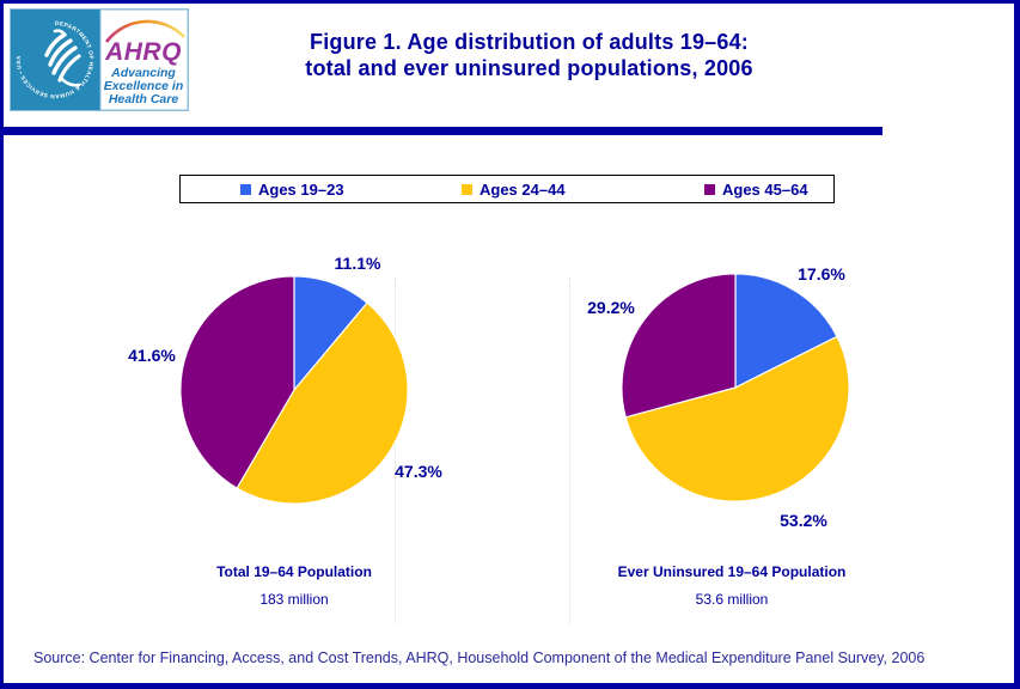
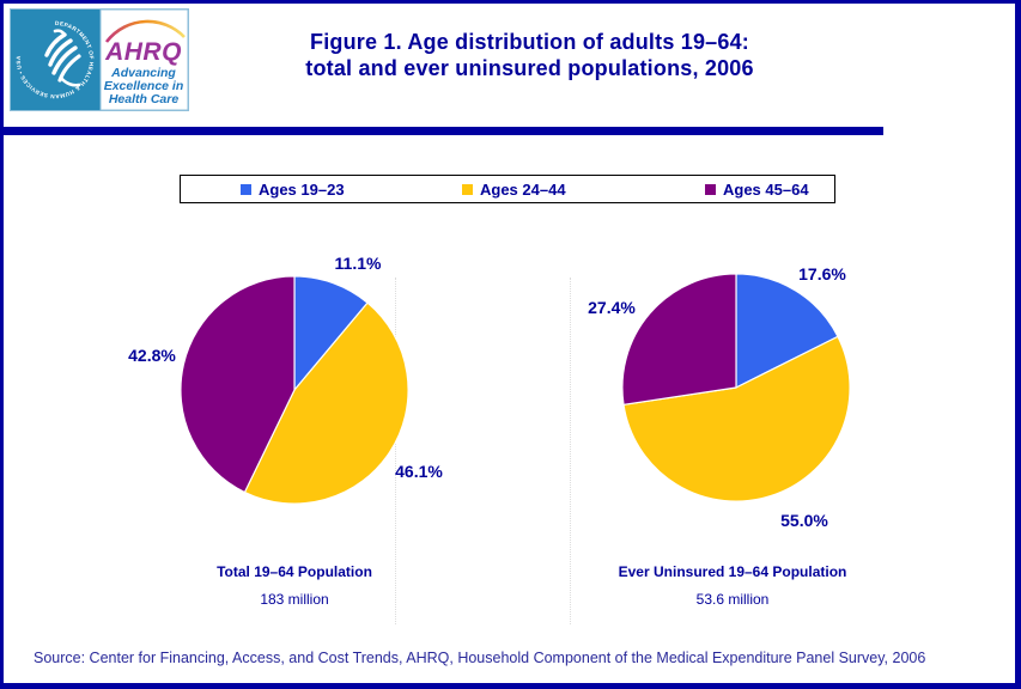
Total 19–64 Population/Ages 24–44: 47.3% -> 46.1%
Total 19–64 Population/Ages 45–64: 41.6% -> 42.8%
Ever Uninsured 19–64 Population/Ages 24–44: 53.2% -> 55.0%
Ever Uninsured 19–64 Population/Ages 45–64: 29.2% -> 27.4%
